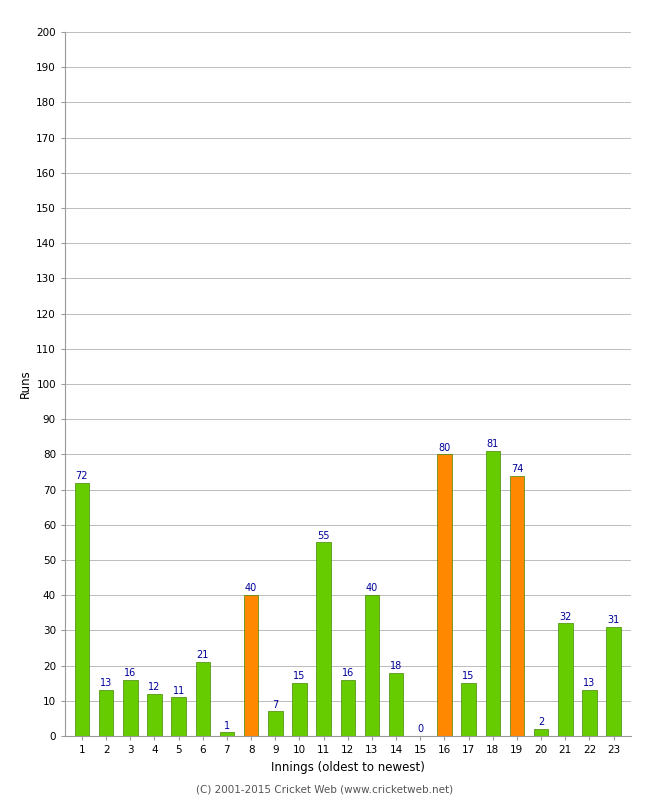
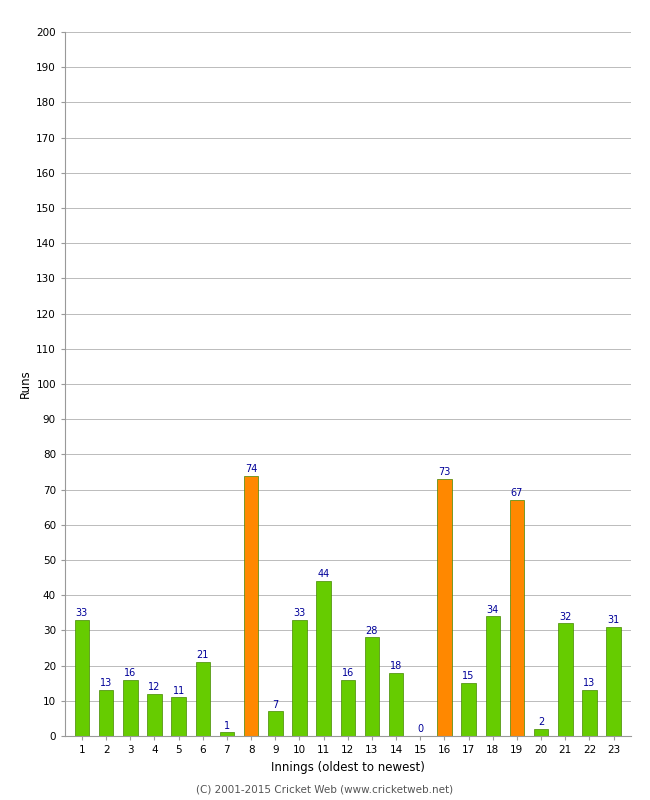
1: 72 -> 33
8: 40 -> 74
10: 15 -> 33
11: 55 -> 44
13: 40 -> 28
16: 80 -> 73
18: 81 -> 34
19: 74 -> 67
